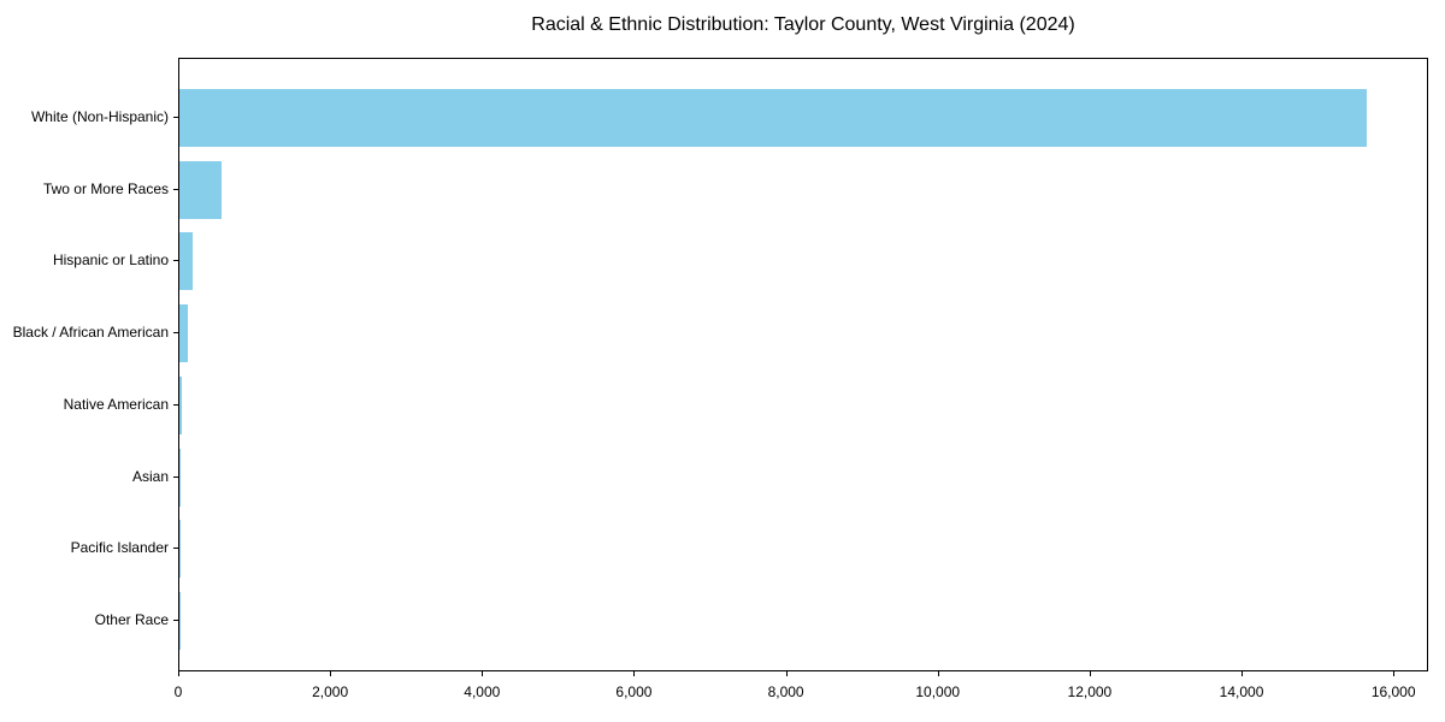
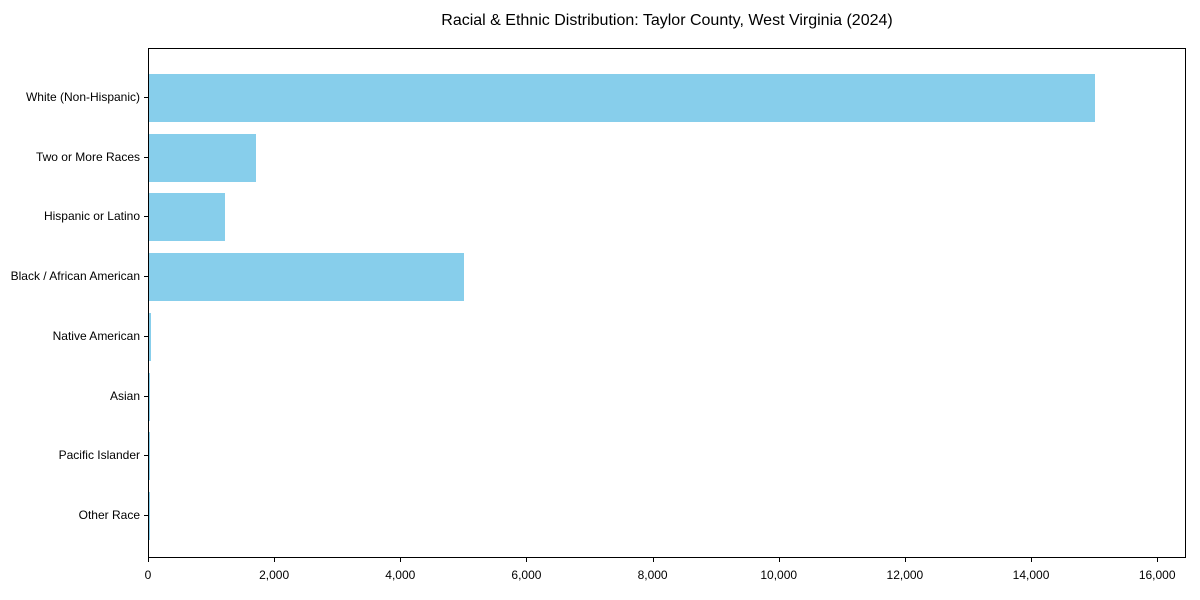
White (Non-Hispanic): 15600 -> 15000
Two or More Races: 600 -> 1700
Hispanic or Latino: 200 -> 1200
Black / African American: 100 -> 5000
